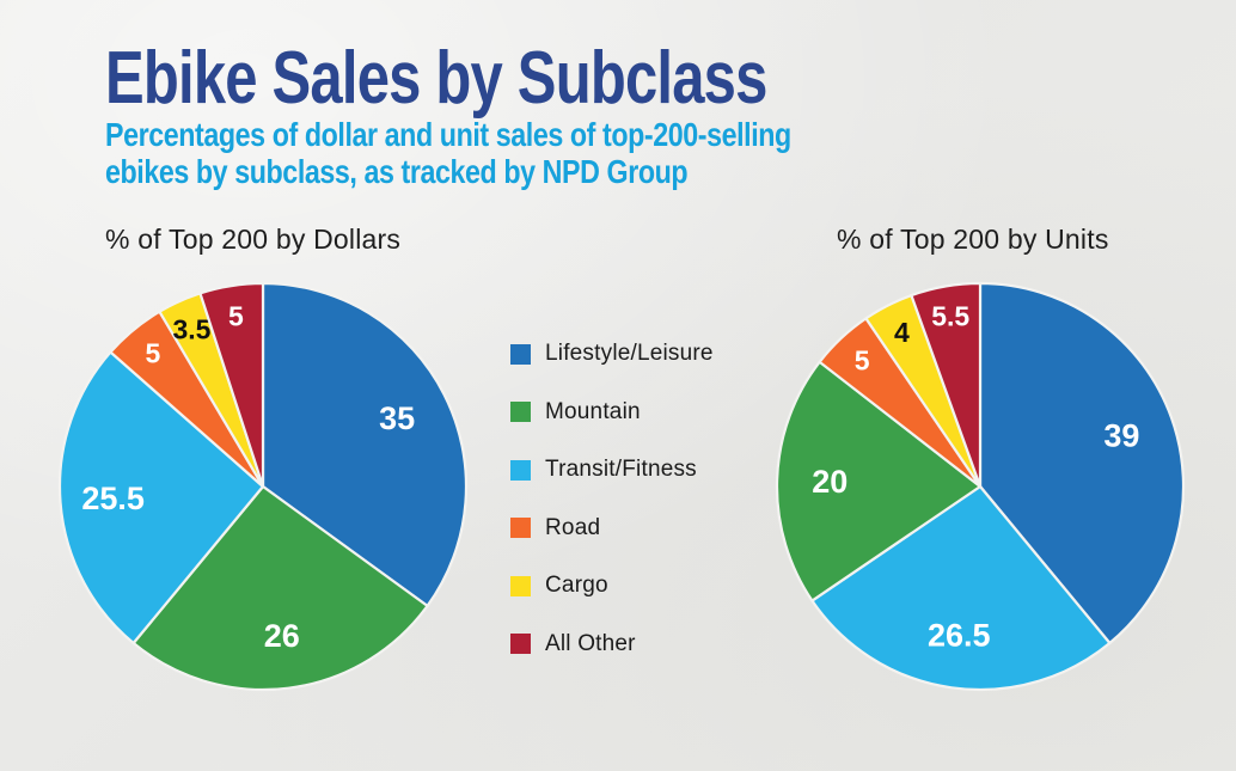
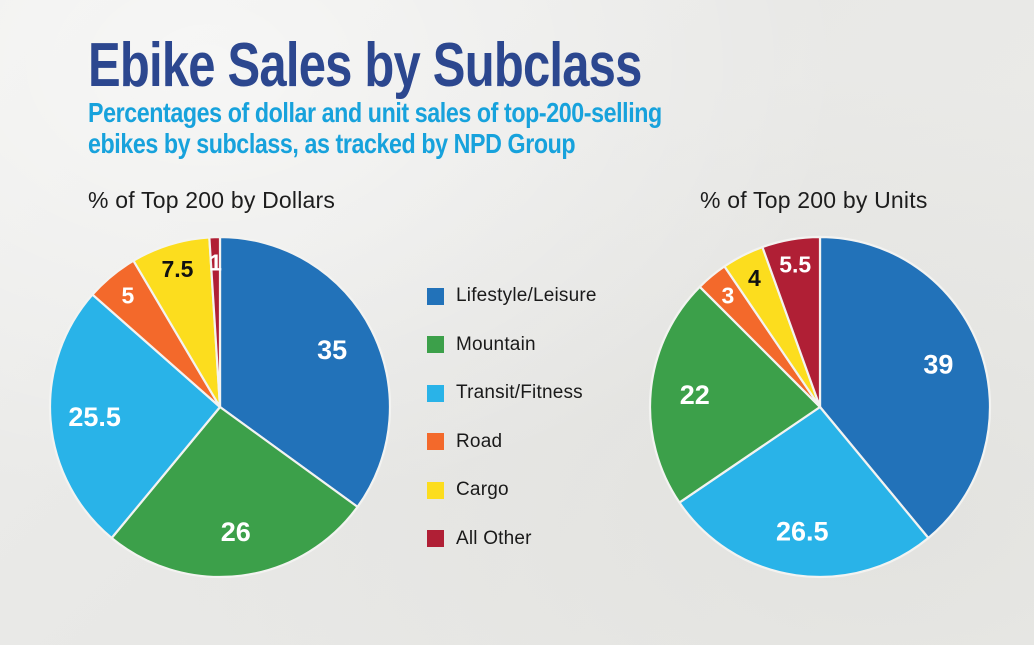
% of Top 200 by Dollars/Cargo: 3.5 -> 7.5
% of Top 200 by Dollars/All Other: 5 -> 1
% of Top 200 by Units/Mountain: 20 -> 22
% of Top 200 by Units/Road: 5 -> 3
